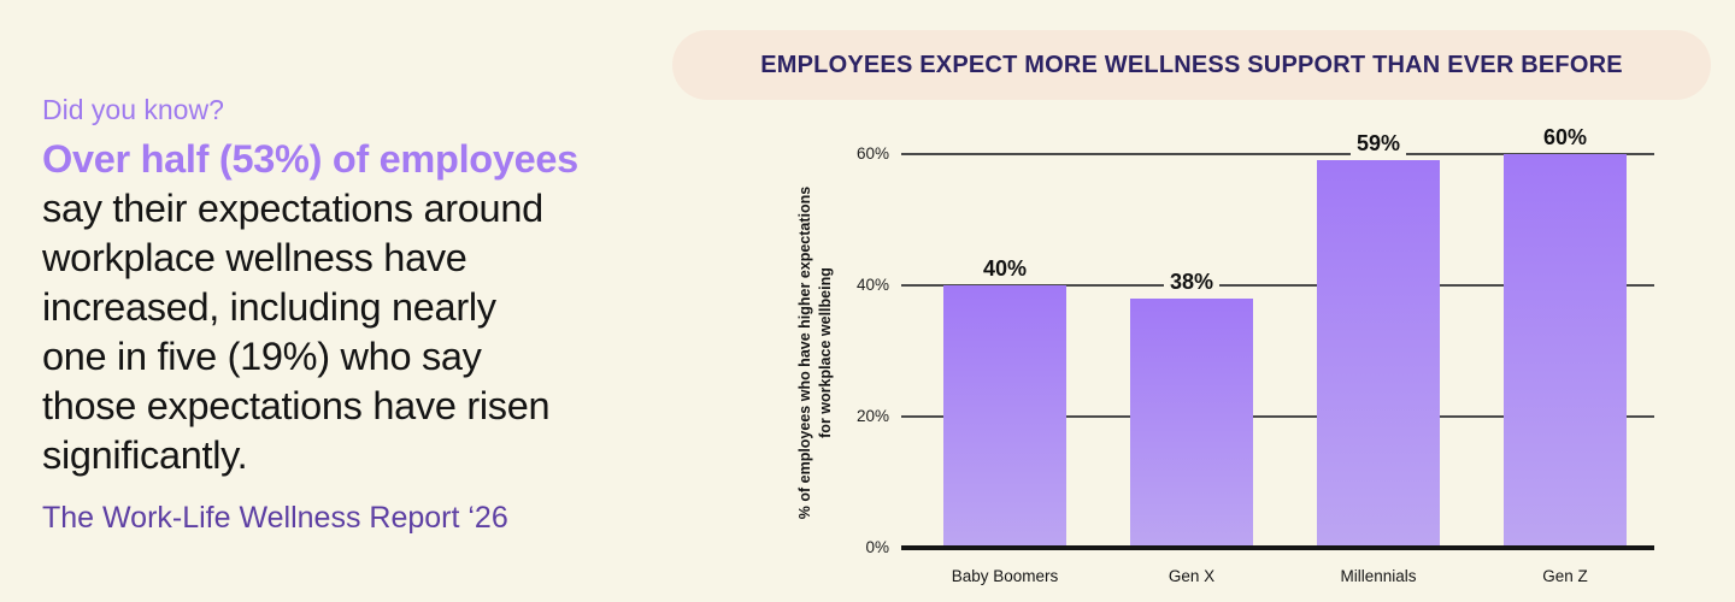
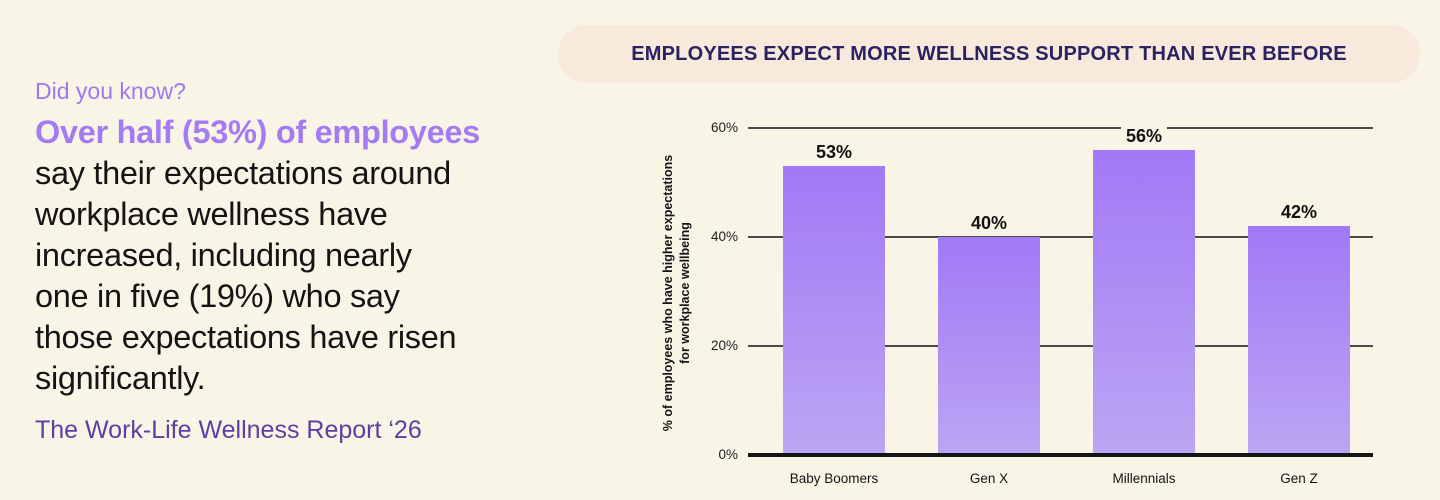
Baby Boomers: 40% -> 53%
Gen X: 38% -> 40%
Millennials: 59% -> 56%
Gen Z: 60% -> 42%
